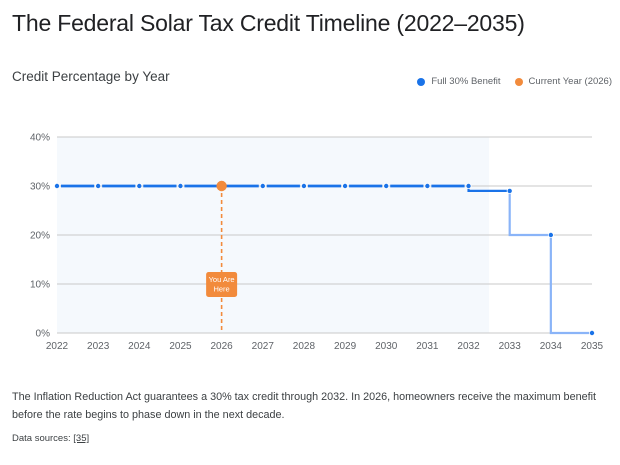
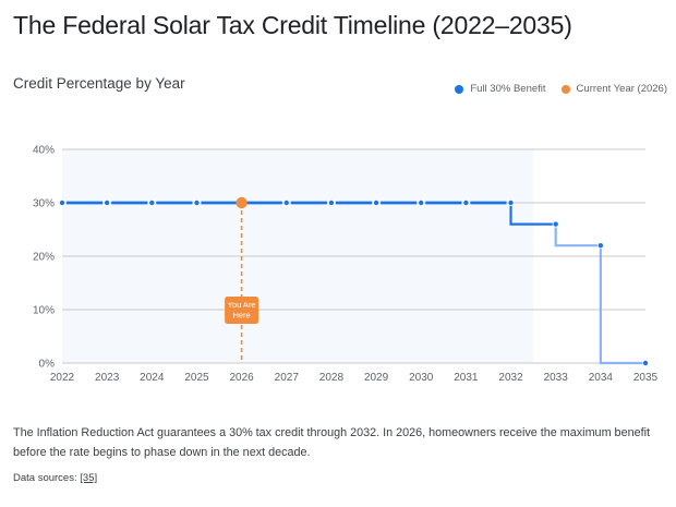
2033: 29% -> 26%
2034: 20% -> 22%
